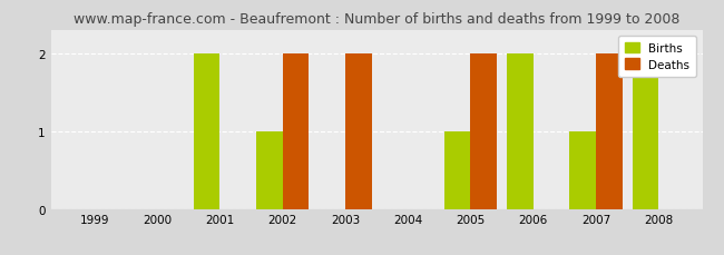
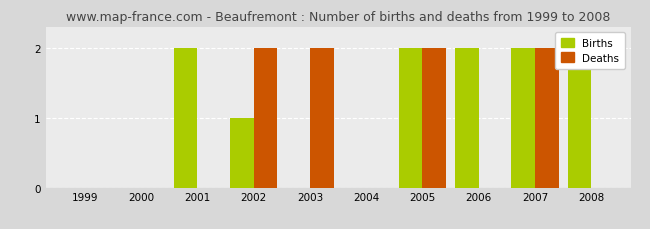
Births/2005: 1 -> 2
Births/2007: 1 -> 2
